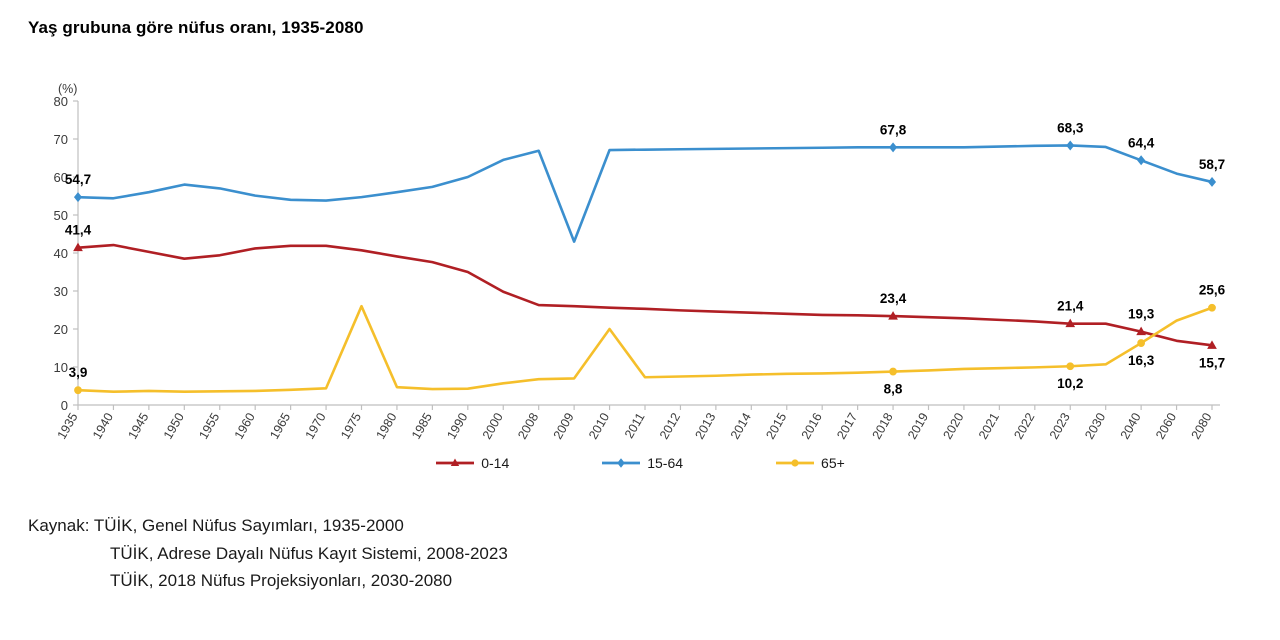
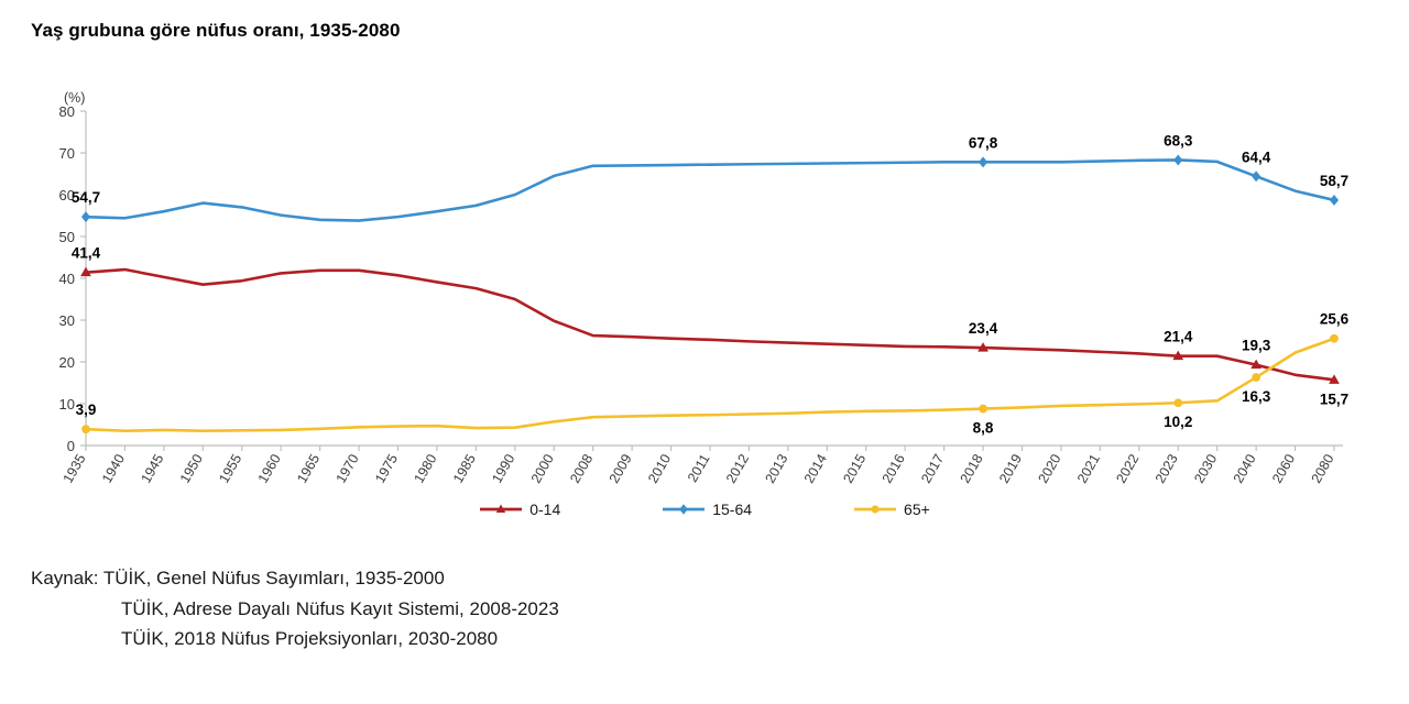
65+/1975: 26 -> 5
15-64/2009: 43 -> 67
65+/2010: 20 -> 7
